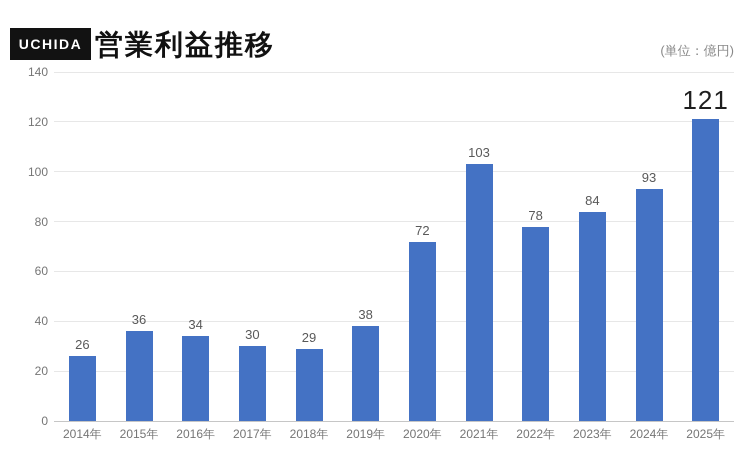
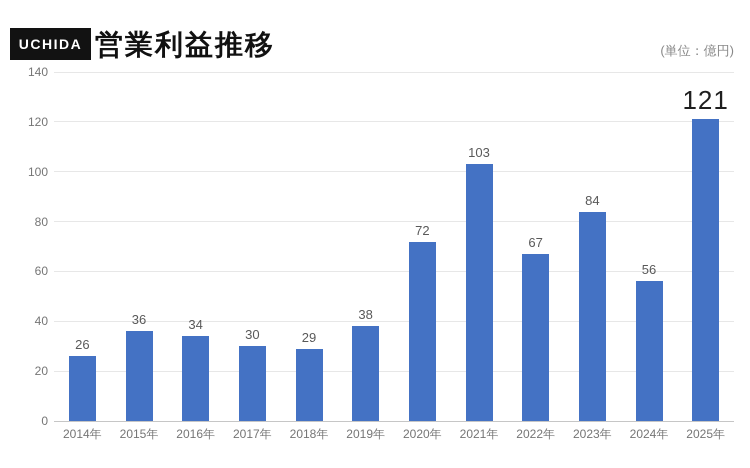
2022年: 78 -> 67
2024年: 93 -> 56
